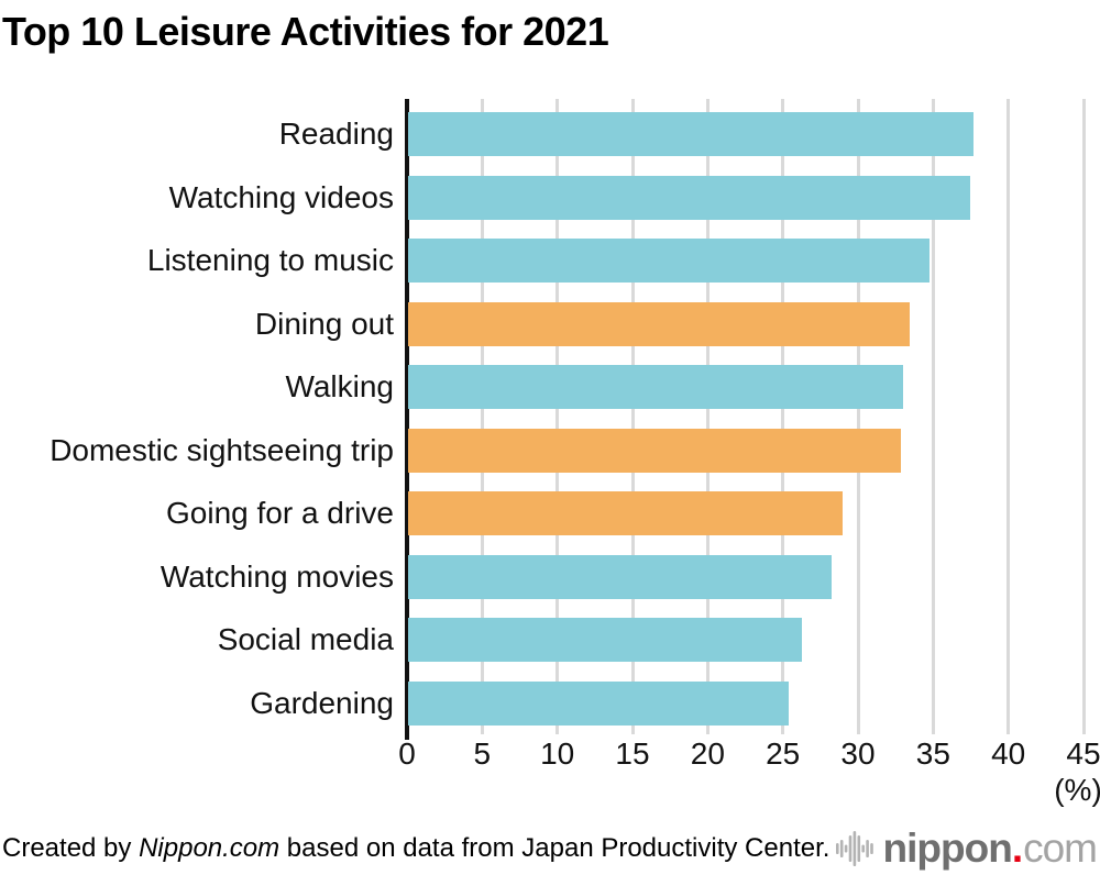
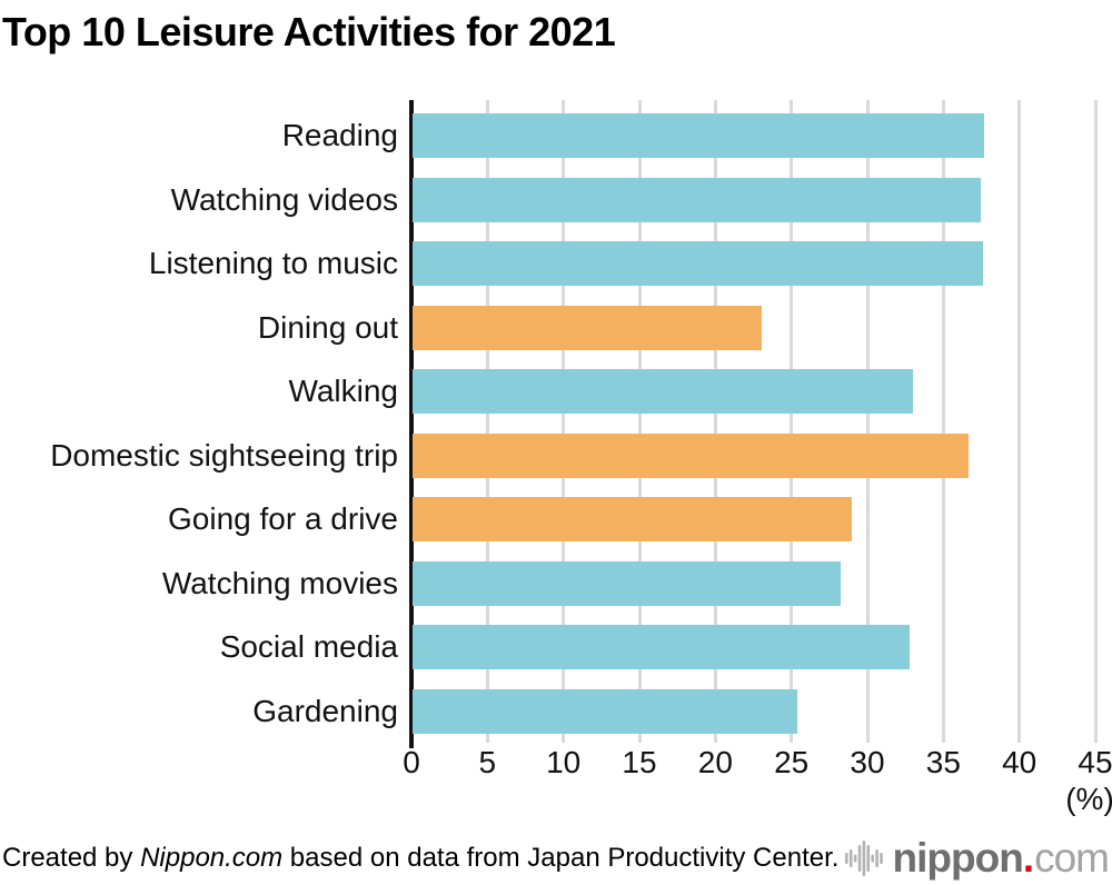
Listening to music: 34.7 -> 37.5
Dining out: 33.4 -> 23.0
Domestic sightseeing trip: 32.8 -> 36.6
Social media: 26.2 -> 32.7
